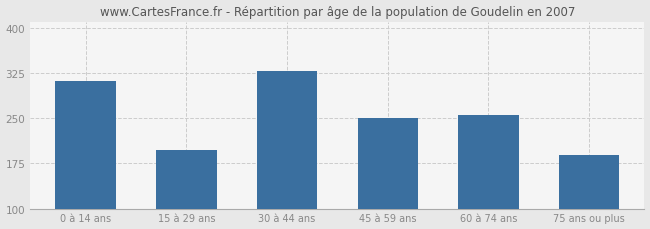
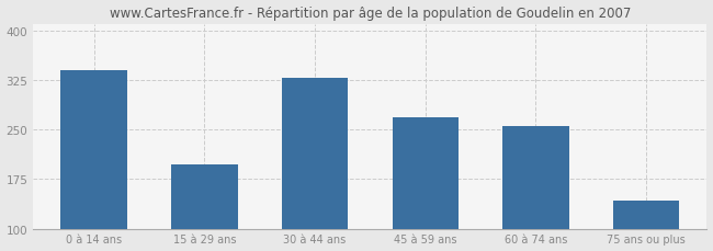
0 à 14 ans: 312 -> 340
45 à 59 ans: 250 -> 268
75 ans ou plus: 188 -> 143
